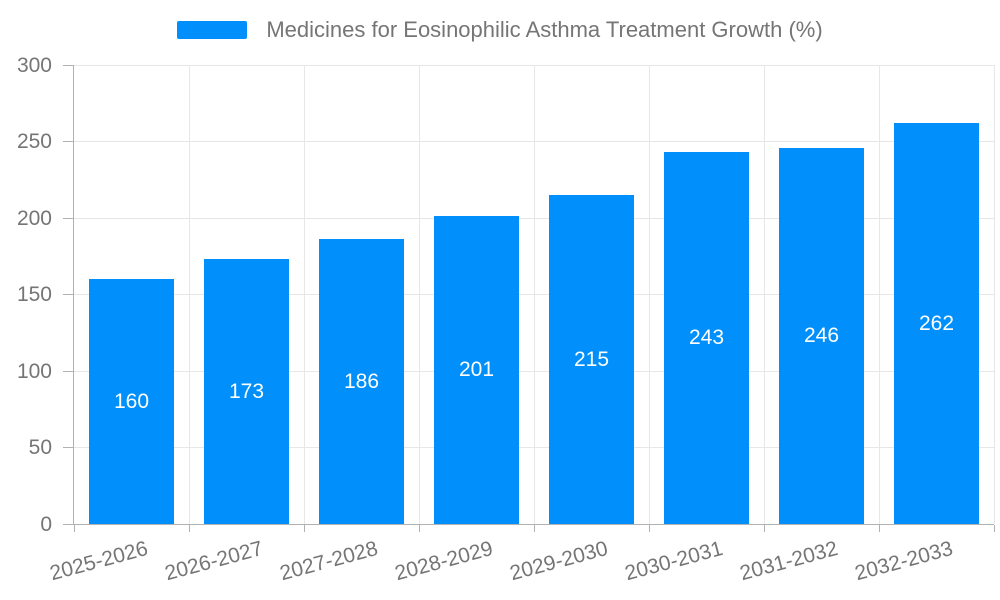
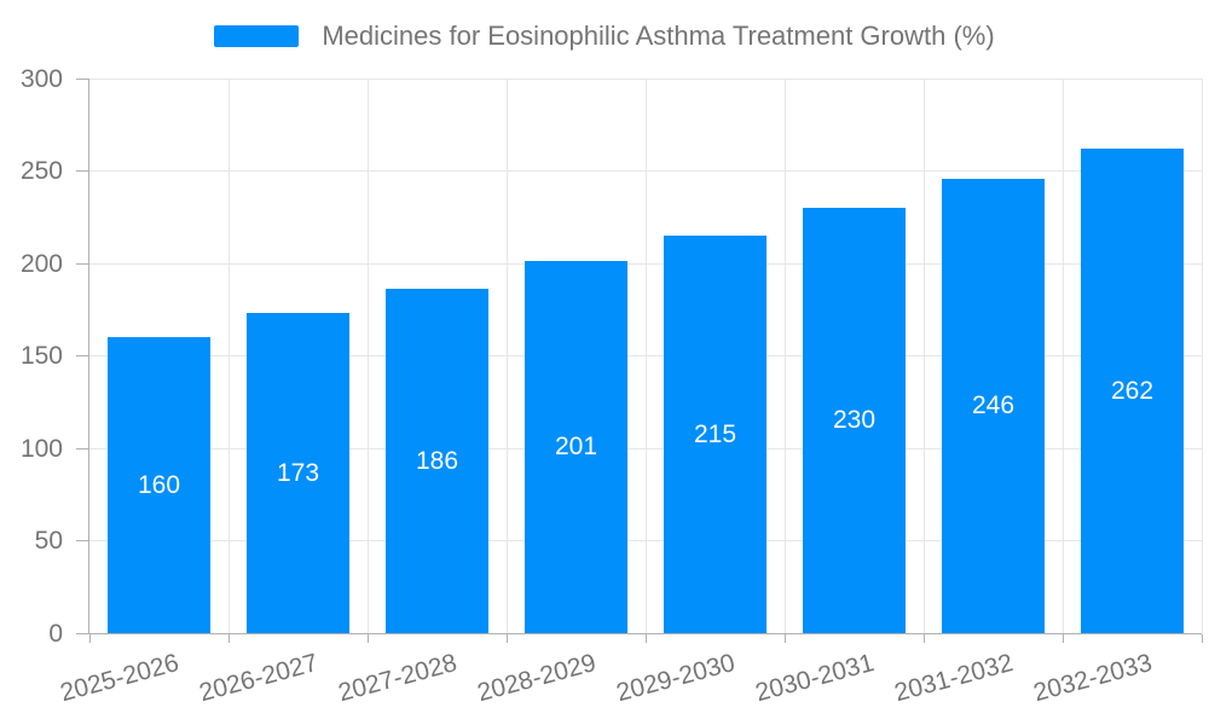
2030-2031: 243 -> 230
